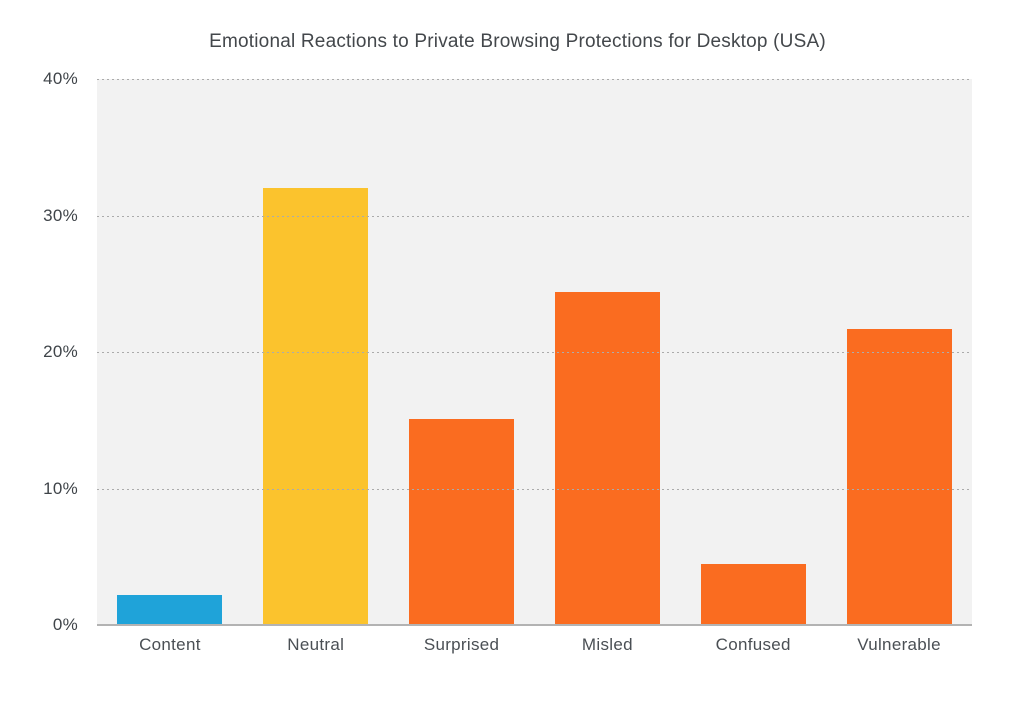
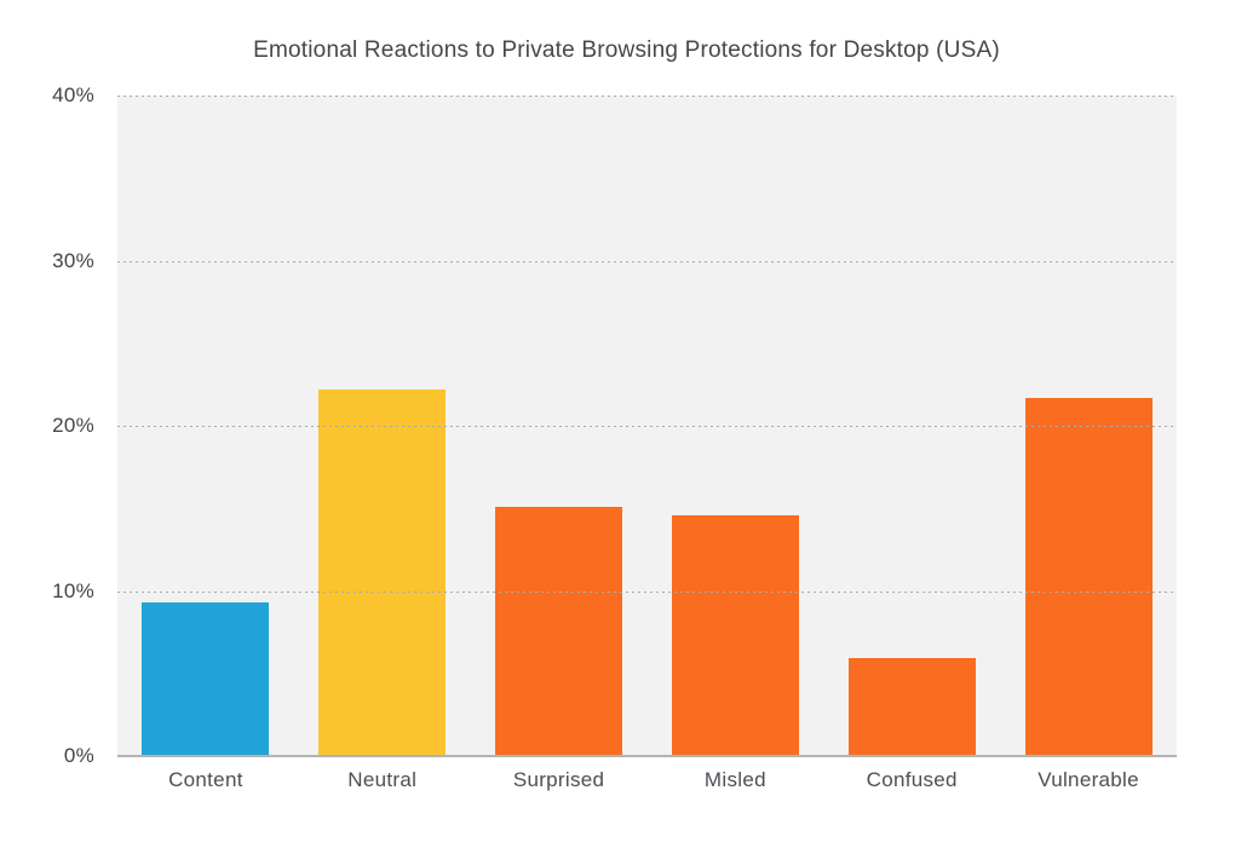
Content: 2.2% -> 9.3%
Neutral: 32.0% -> 22.2%
Misled: 24.4% -> 14.6%
Confused: 4.5% -> 5.9%
